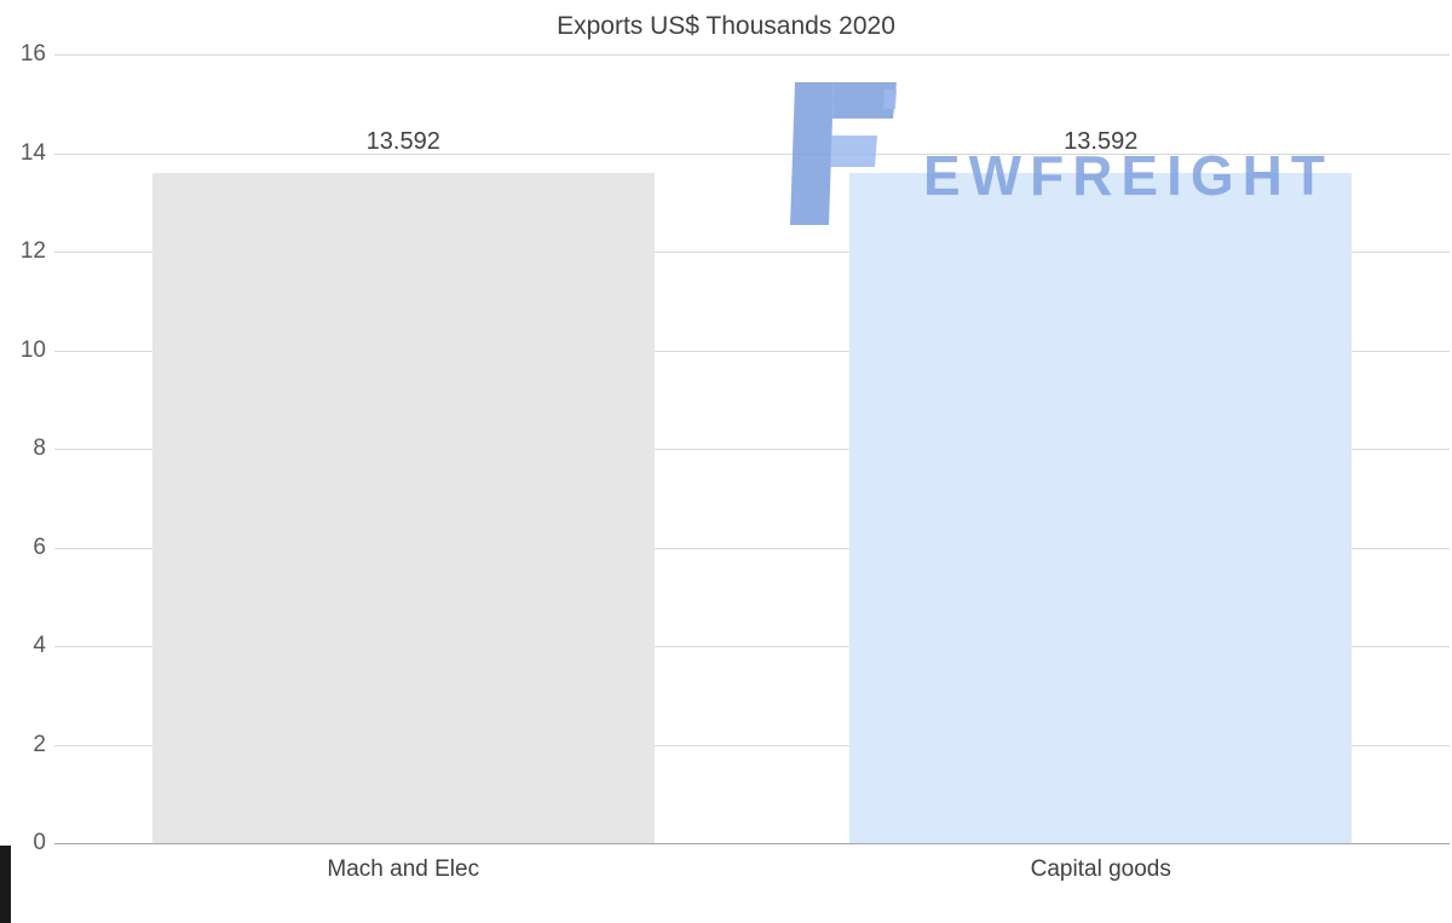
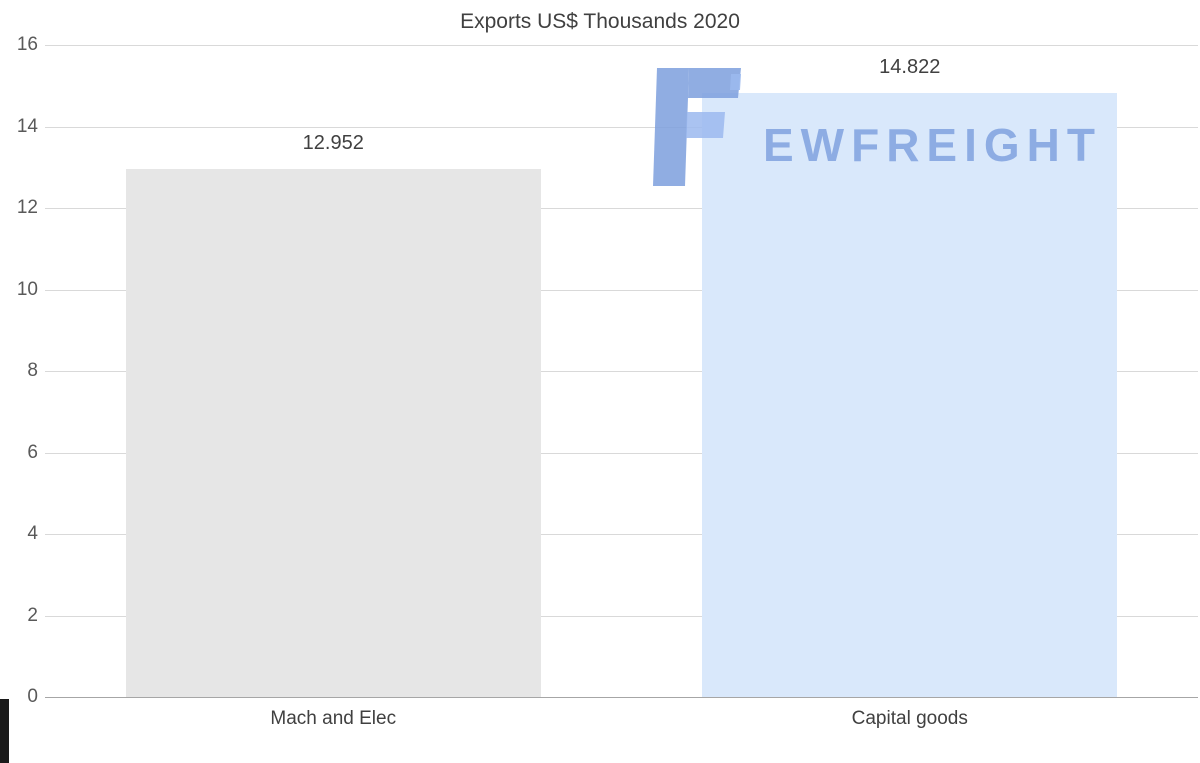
Mach and Elec: 13.592 -> 12.952
Capital goods: 13.592 -> 14.822
